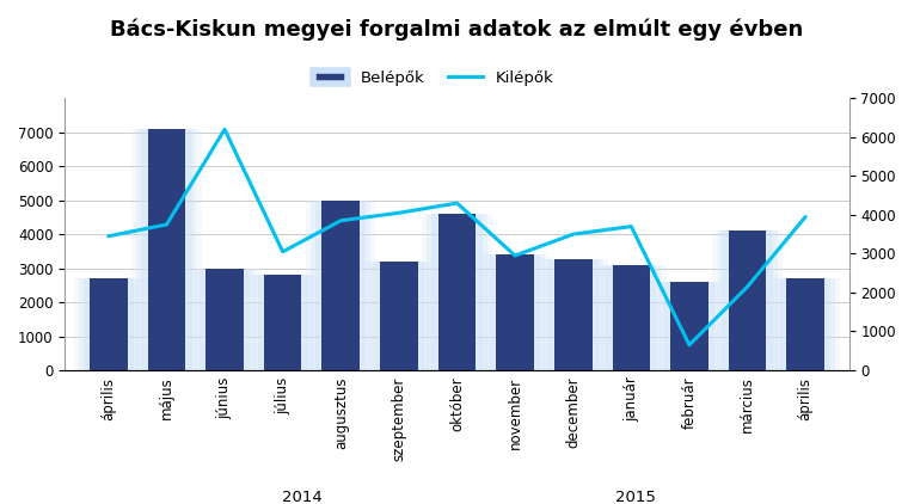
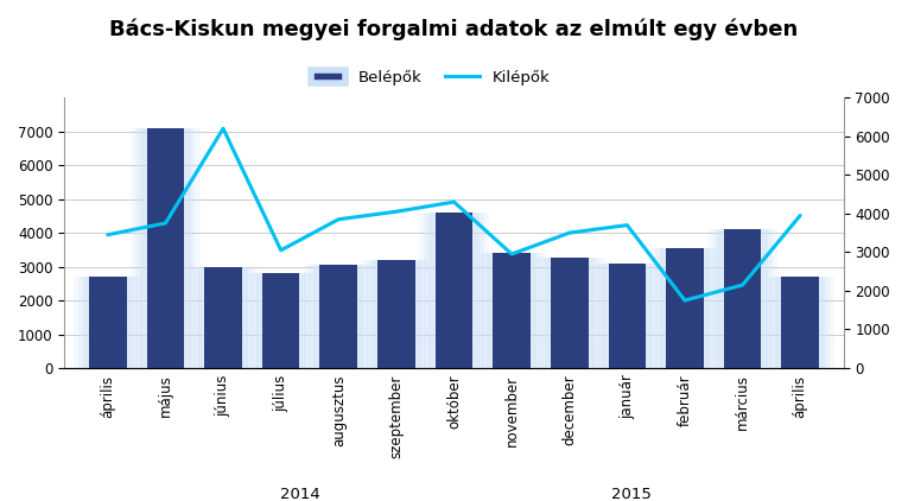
Belépők/augusztus: 5000 -> 3050
Belépők/február: 2600 -> 3550
Kilépők/február: 650 -> 1750
